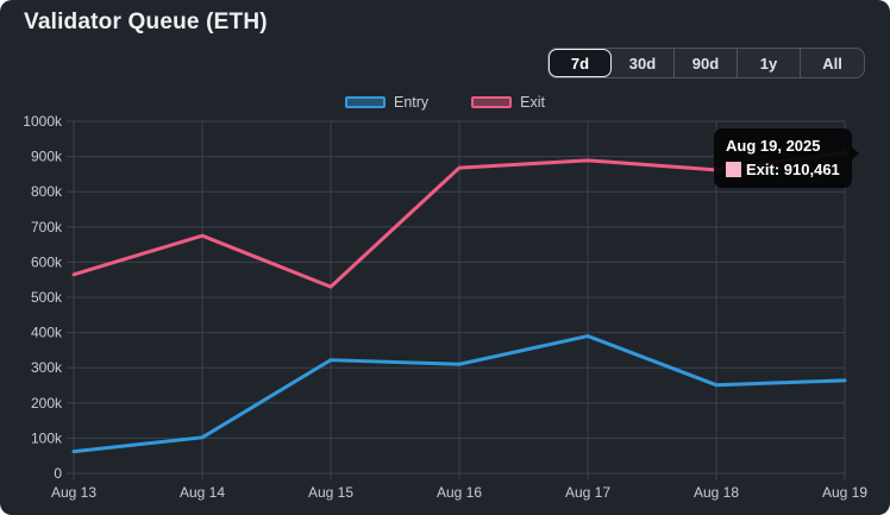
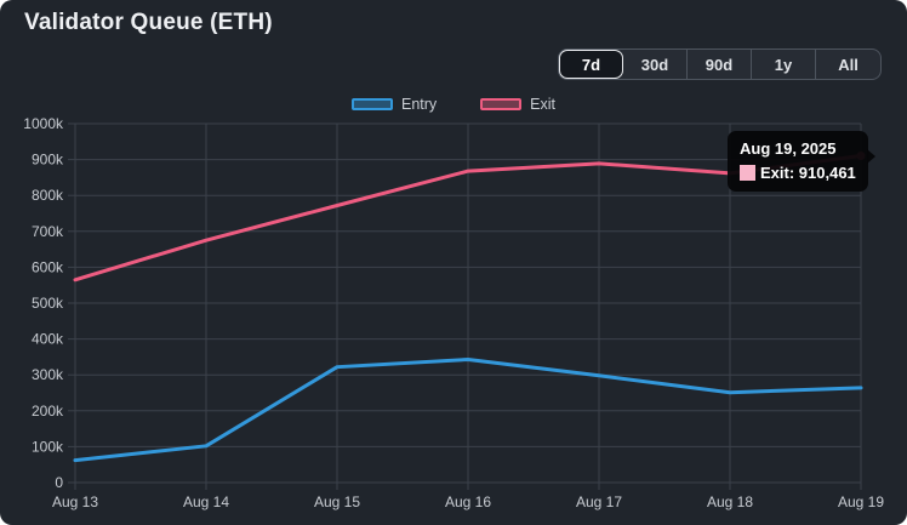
Exit/Aug 15: 530k -> 770k
Entry/Aug 16: 310k -> 340k
Entry/Aug 17: 390k -> 300k
